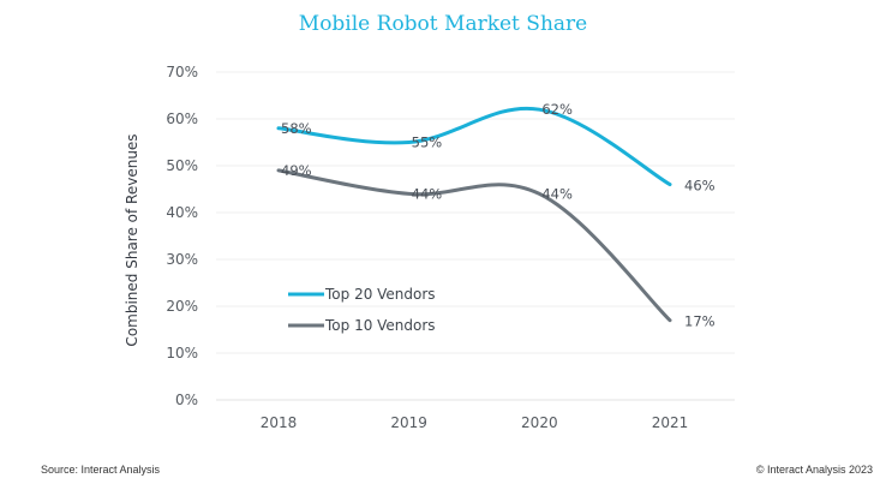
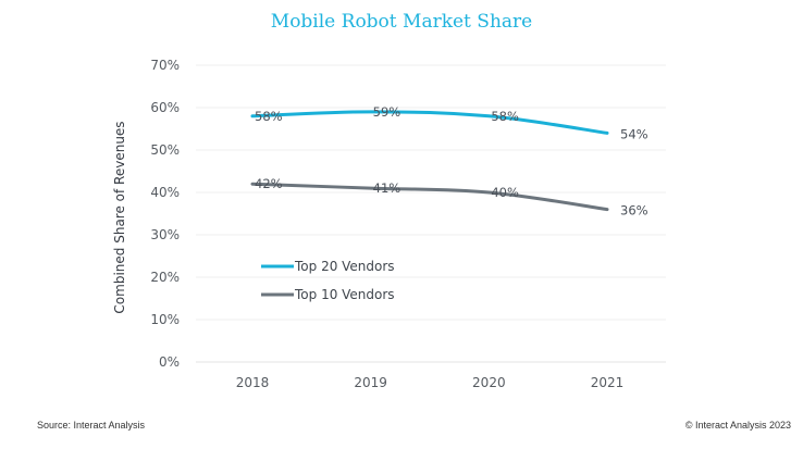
Top 10 Vendors/2018: 49% -> 42%
Top 20 Vendors/2019: 55% -> 59%
Top 10 Vendors/2019: 44% -> 41%
Top 20 Vendors/2020: 62% -> 58%
Top 10 Vendors/2020: 44% -> 40%
Top 20 Vendors/2021: 46% -> 54%
Top 10 Vendors/2021: 17% -> 36%
